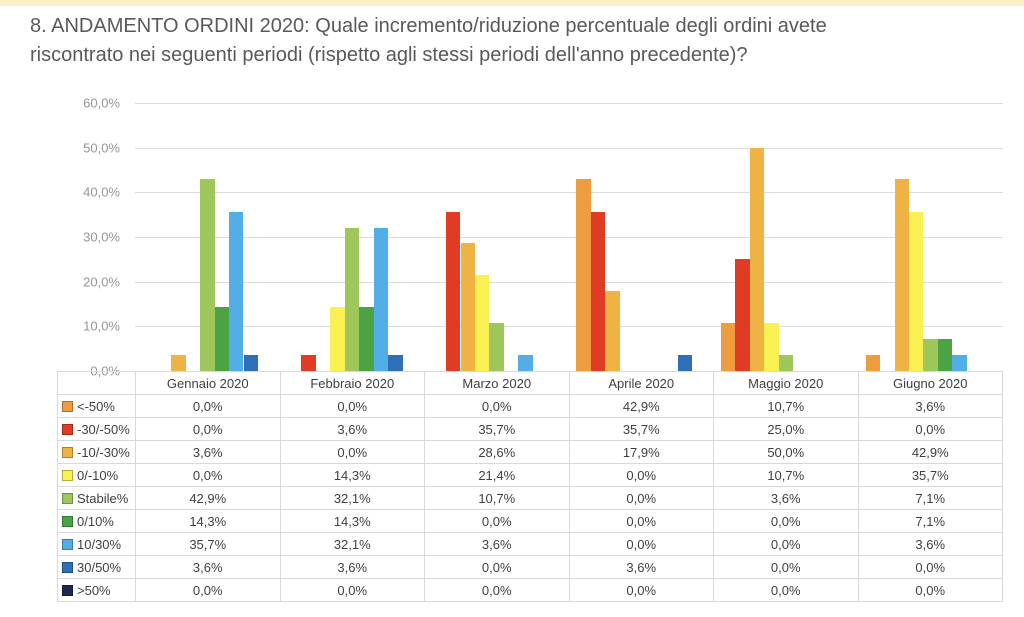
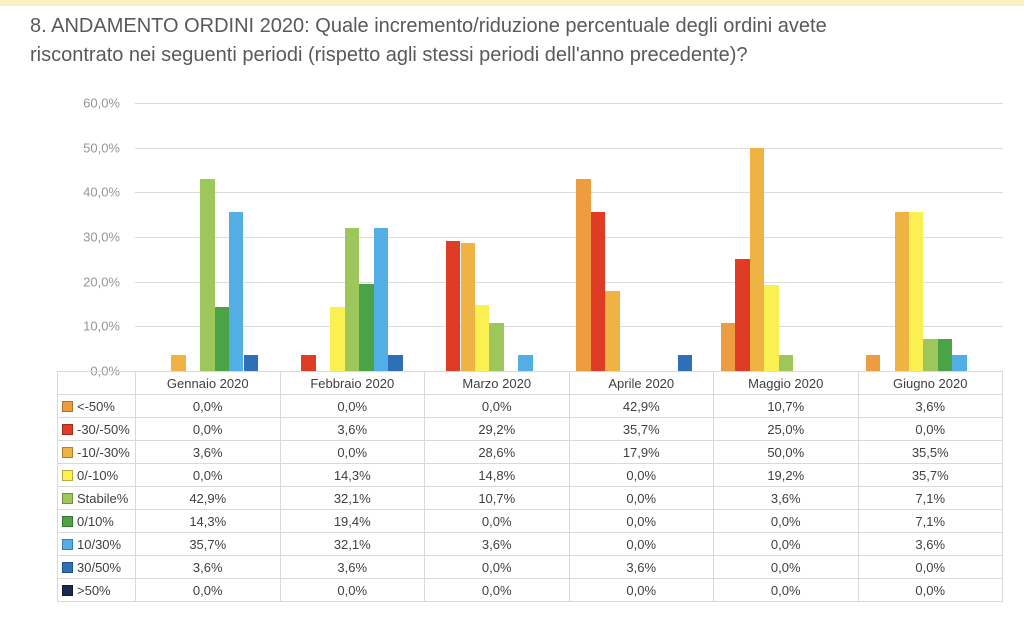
0/10%/Febbraio 2020: 14,3% -> 19,4%
-30/-50%/Marzo 2020: 35,7% -> 29,2%
0/-10%/Marzo 2020: 21,4% -> 14,8%
0/-10%/Maggio 2020: 10,7% -> 19,2%
-10/-30%/Giugno 2020: 42,9% -> 35,5%
